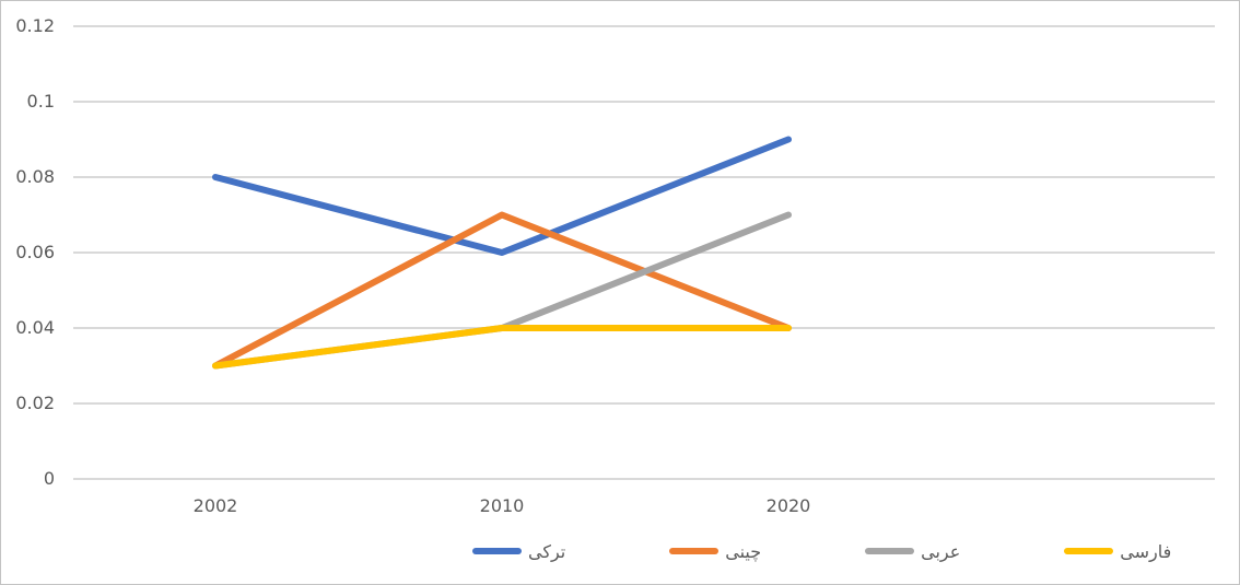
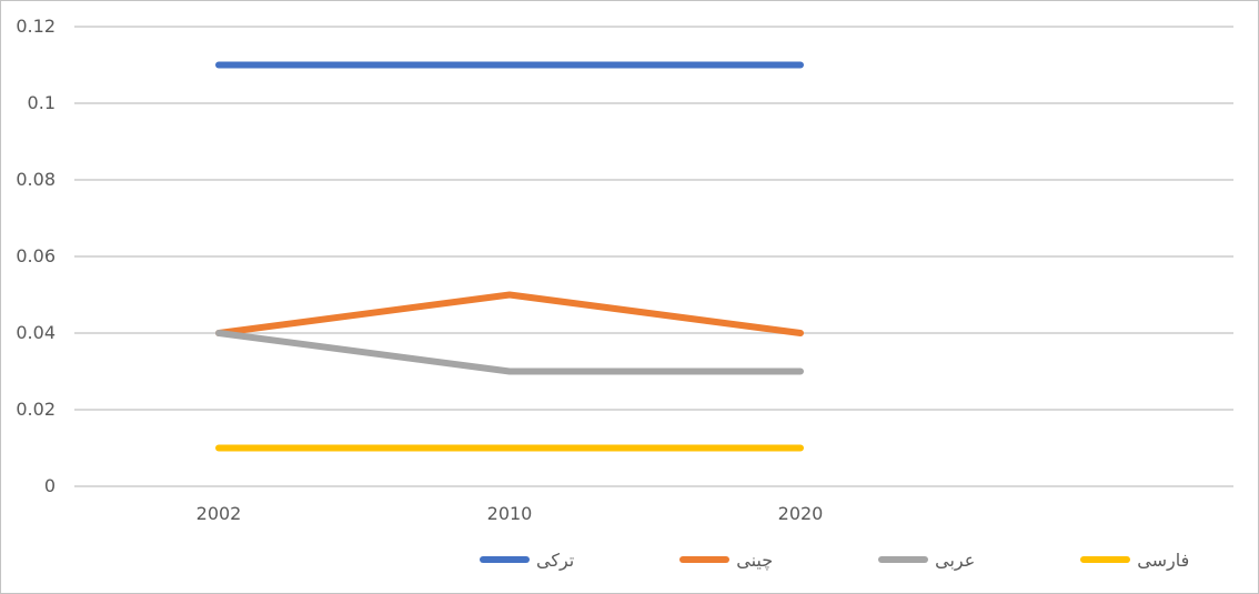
ترکی/2002: 0.08 -> 0.11
چینی/2002: 0.03 -> 0.04
عربی/2002: 0.03 -> 0.04
فارسی/2002: 0.03 -> 0.01
ترکی/2010: 0.06 -> 0.11
چینی/2010: 0.07 -> 0.05
عربی/2010: 0.04 -> 0.03
فارسی/2010: 0.04 -> 0.01
ترکی/2020: 0.09 -> 0.11
عربی/2020: 0.07 -> 0.03
فارسی/2020: 0.04 -> 0.01
